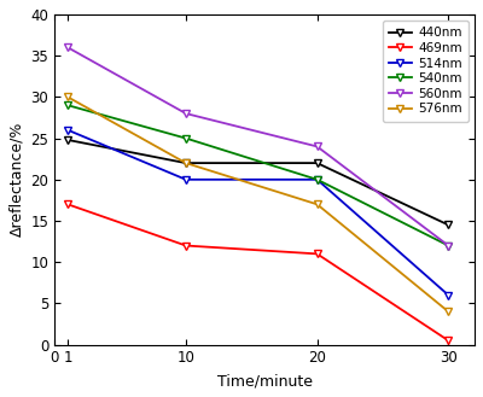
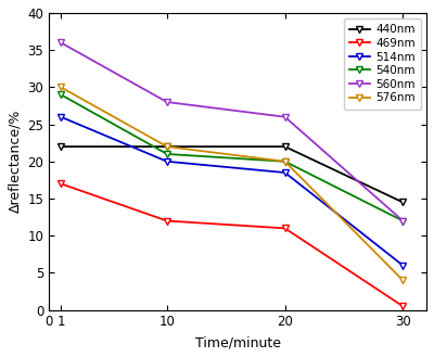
440nm/1: 24.8 -> 22.0
540nm/10: 25 -> 21
514nm/20: 20.0 -> 18.5
560nm/20: 24 -> 26
576nm/20: 17 -> 20
